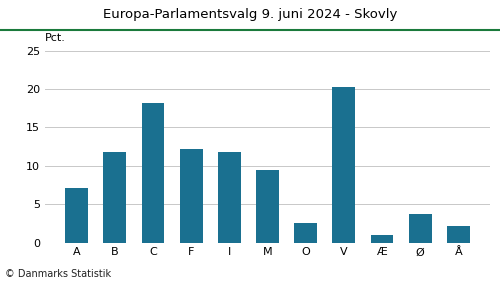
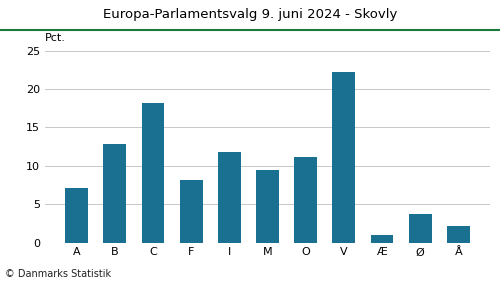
B: 11.8 -> 12.8
F: 12.2 -> 8.2
O: 2.5 -> 11.2
V: 20.3 -> 22.2
